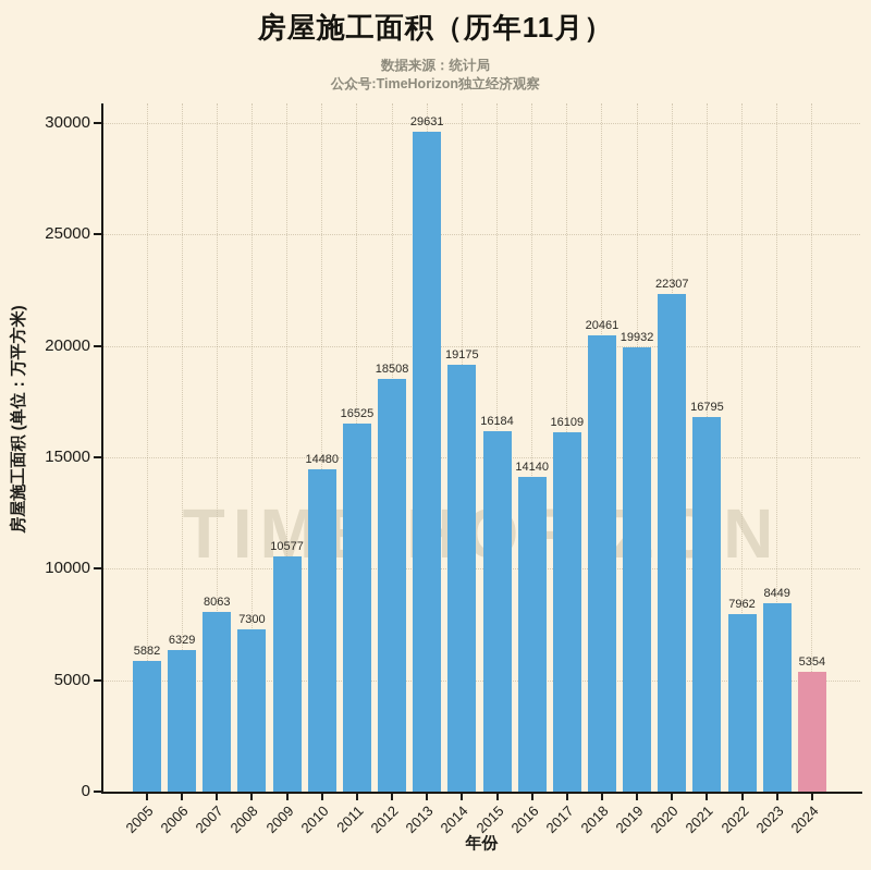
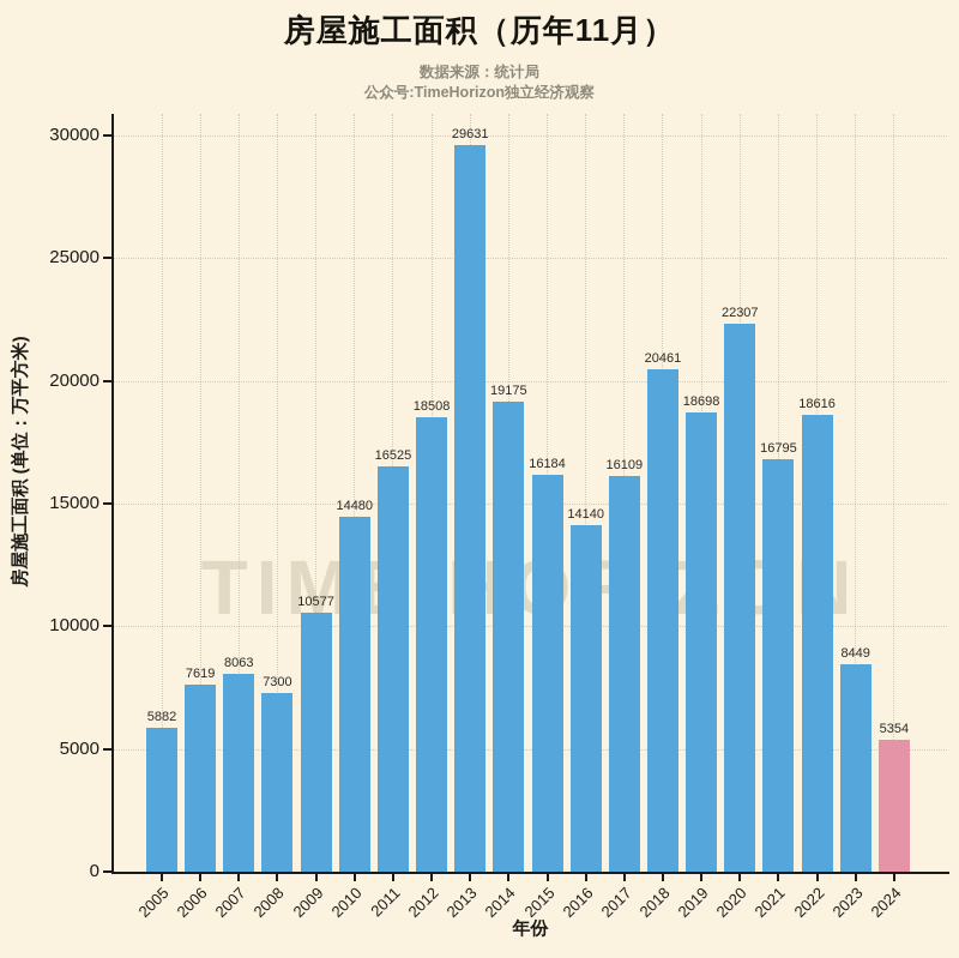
2006: 6329 -> 7619
2019: 19932 -> 18698
2022: 7962 -> 18616
